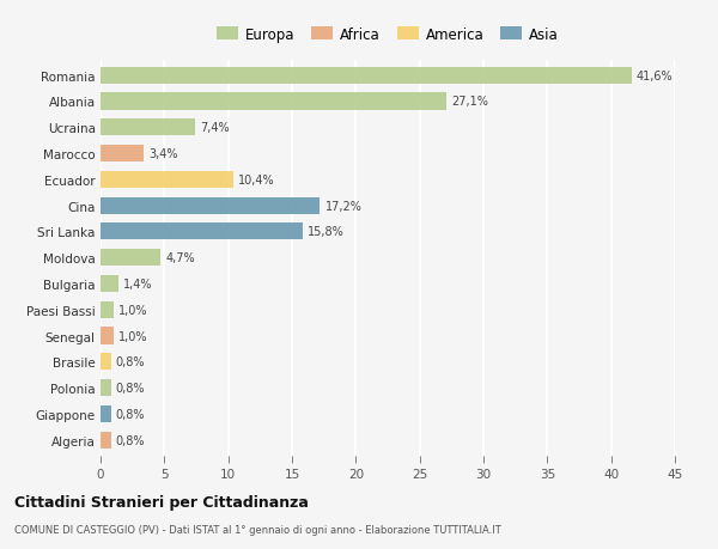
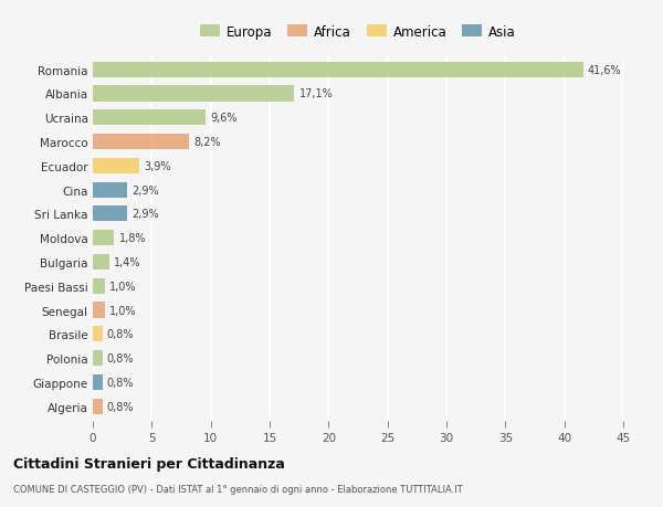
Albania: 27,1% -> 17,1%
Ucraina: 7,4% -> 9,6%
Marocco: 3,4% -> 8,2%
Ecuador: 10,4% -> 3,9%
Cina: 17,2% -> 2,9%
Sri Lanka: 15,8% -> 2,9%
Moldova: 4,7% -> 1,8%
